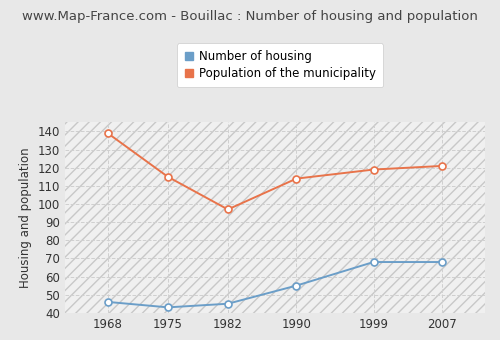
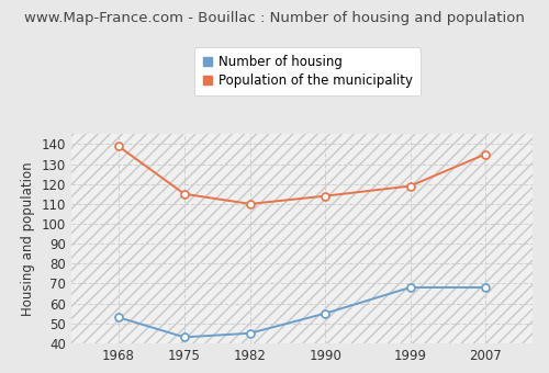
Number of housing/1968: 46 -> 53
Population of the municipality/1982: 97 -> 110
Population of the municipality/2007: 121 -> 135
